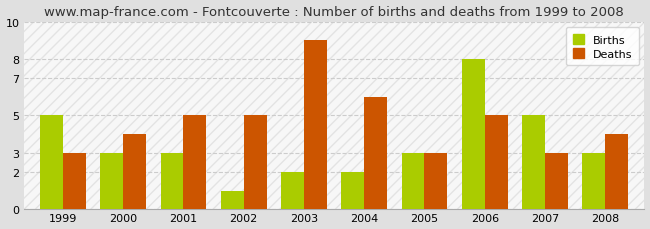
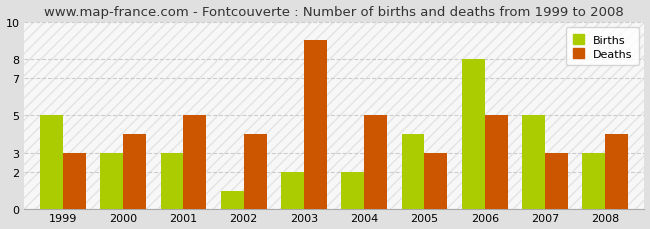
Deaths/2002: 5 -> 4
Deaths/2004: 6 -> 5
Births/2005: 3 -> 4
